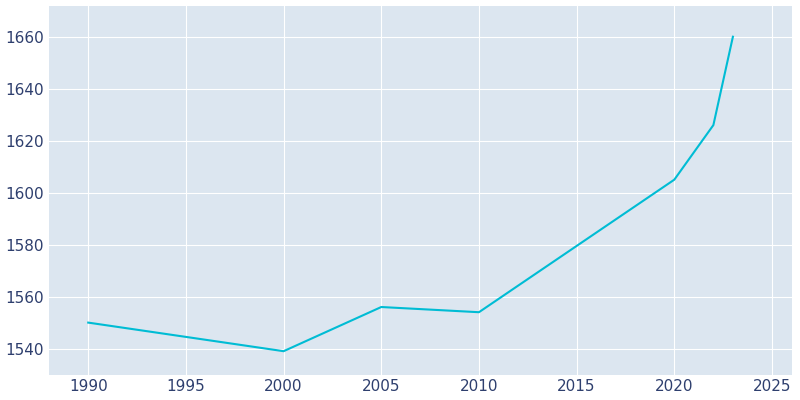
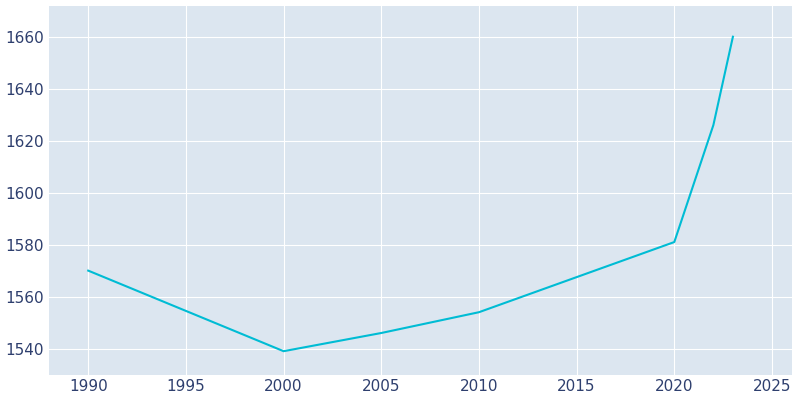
1990: 1550 -> 1570
2005: 1556 -> 1546
2020: 1605 -> 1581
